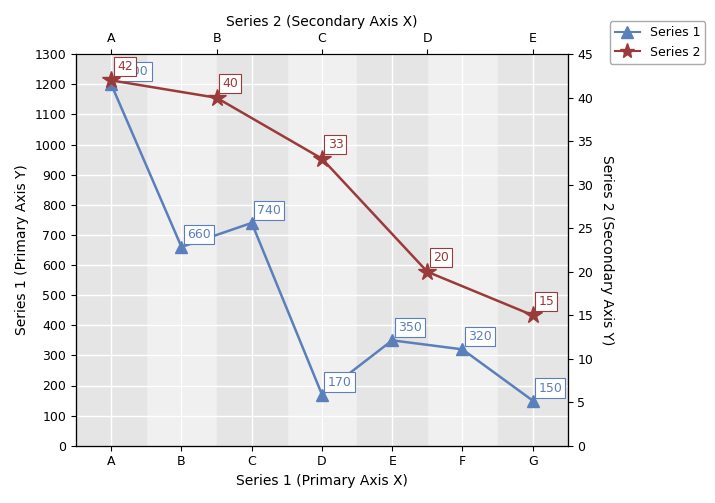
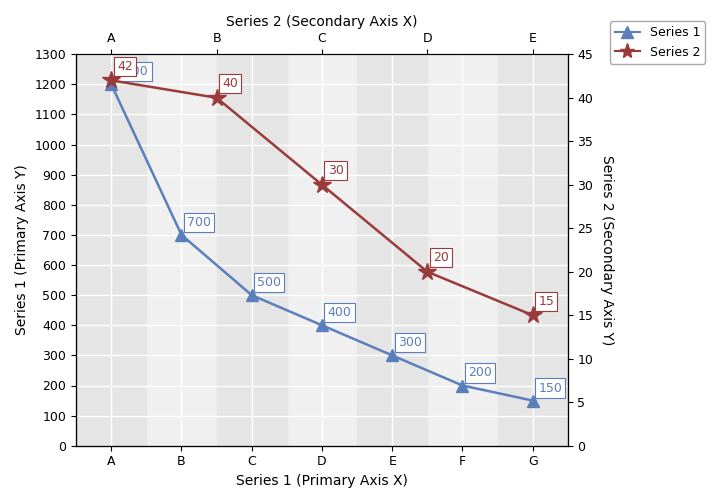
Series 1/B: 660 -> 700
Series 1/C: 740 -> 500
Series 1/D: 170 -> 400
Series 2/D: 33 -> 30
Series 1/E: 350 -> 300
Series 1/F: 320 -> 200
